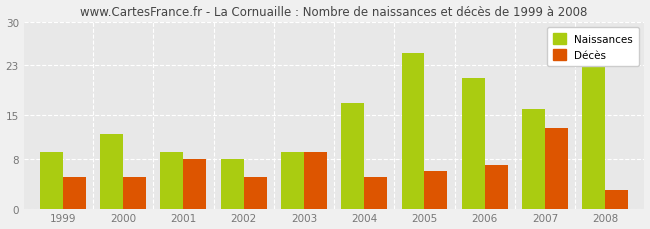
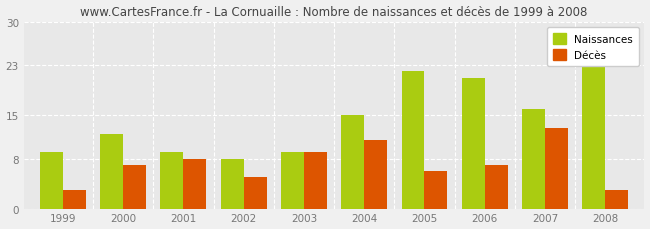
Décès/1999: 5 -> 3
Décès/2000: 5 -> 7
Naissances/2004: 17 -> 15
Décès/2004: 5 -> 11
Naissances/2005: 25 -> 22
